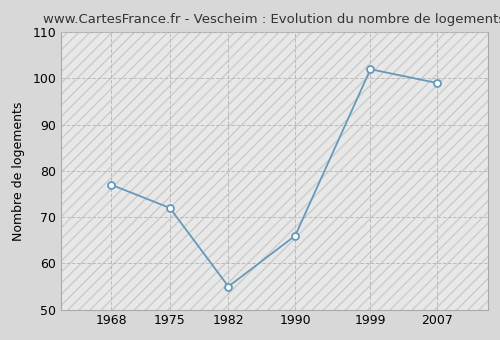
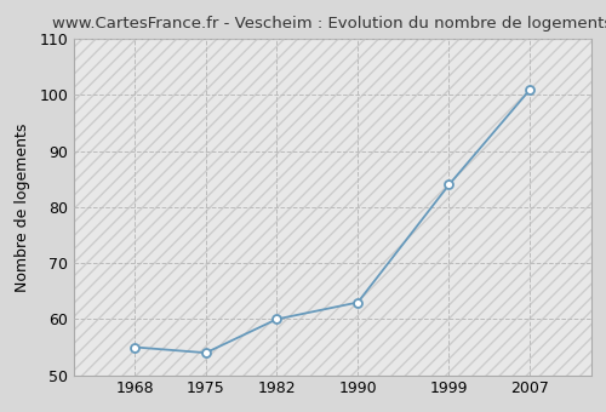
1968: 77 -> 55
1975: 72 -> 54
1982: 55 -> 60
1990: 66 -> 63
1999: 102 -> 84
2007: 99 -> 101
